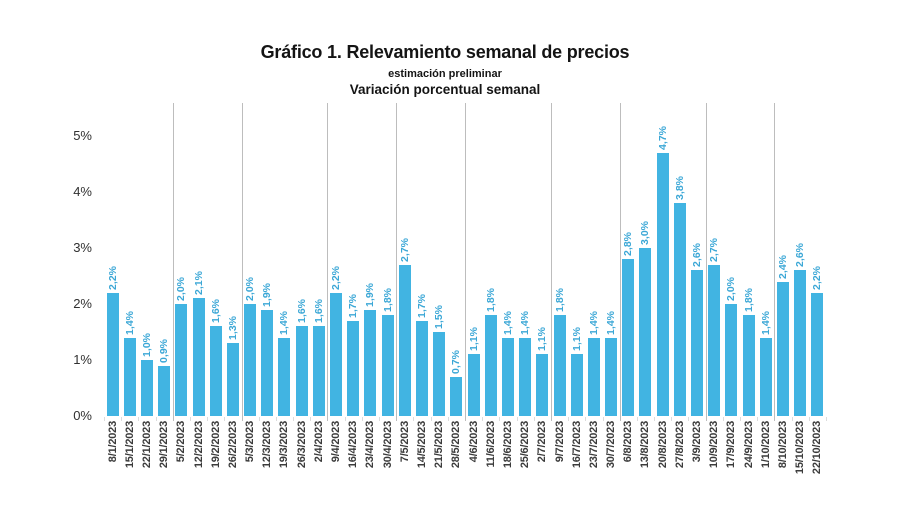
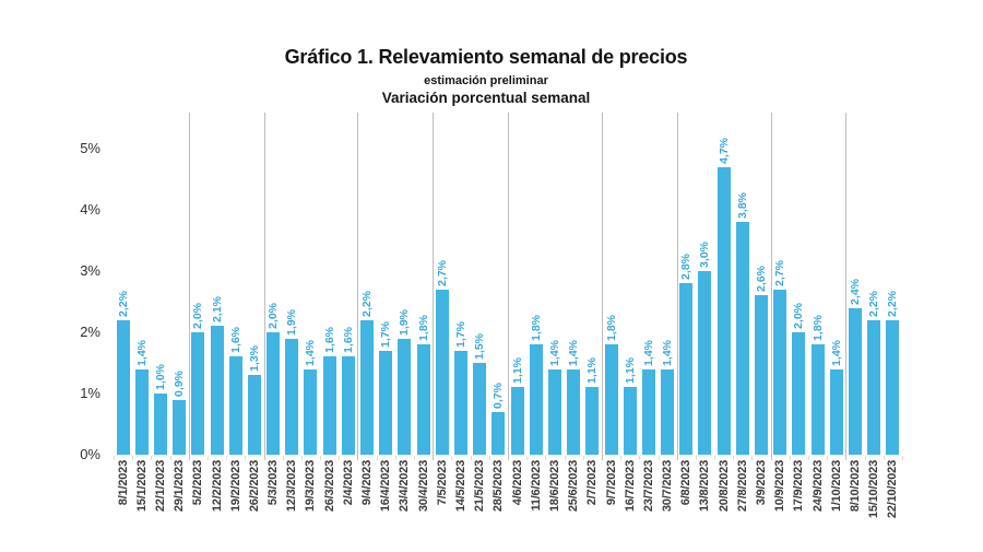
15/10/2023: 2,6% -> 2,2%
